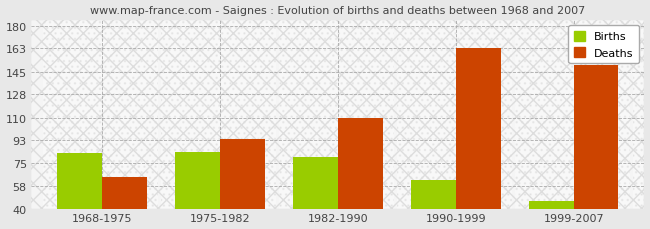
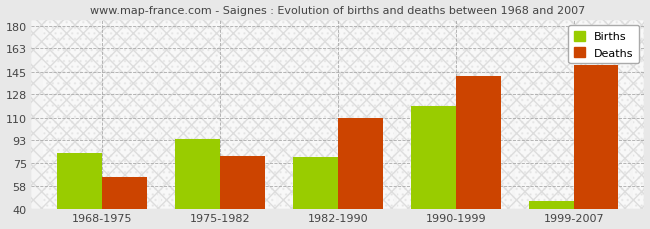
Births/1975-1982: 84 -> 94
Deaths/1975-1982: 94 -> 81
Births/1990-1999: 62 -> 119
Deaths/1990-1999: 163 -> 142
